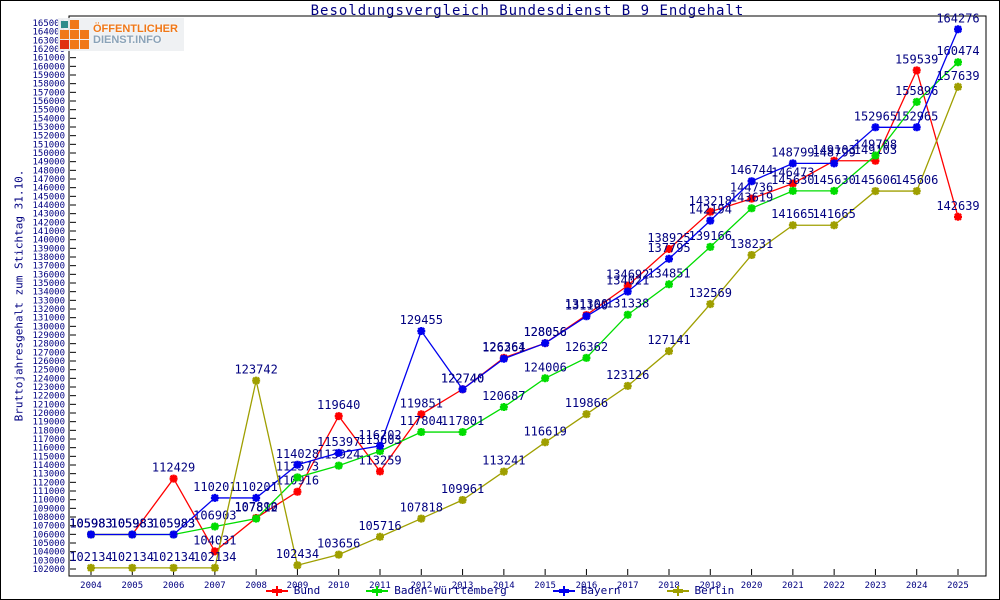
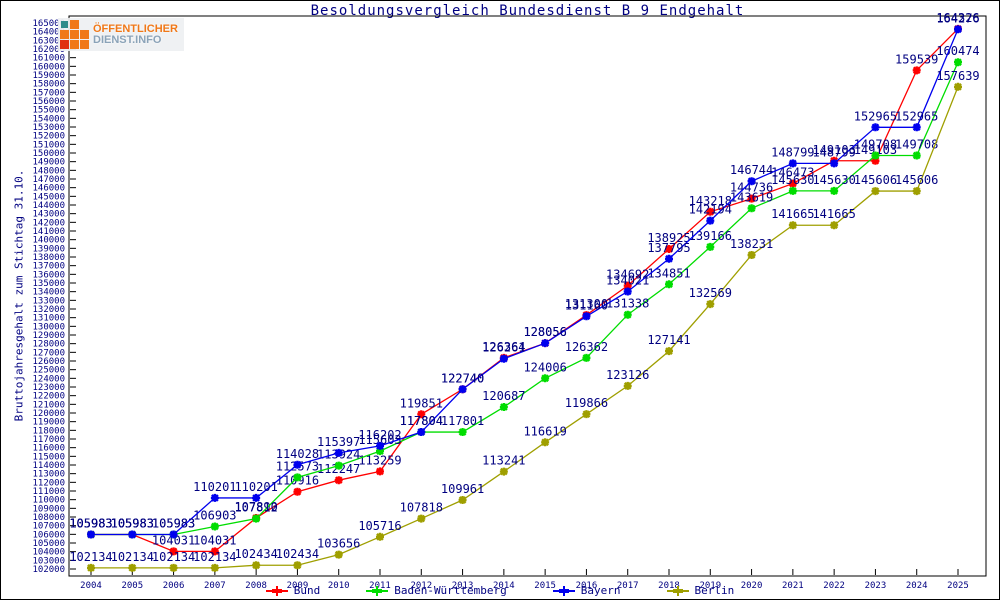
Bund/2006: 112429 -> 104031
Berlin/2008: 123742 -> 102434
Bund/2010: 119640 -> 112247
Bayern/2012: 129455 -> 117804
Baden-Württemberg/2024: 155896 -> 149708
Bund/2025: 142639 -> 164326
